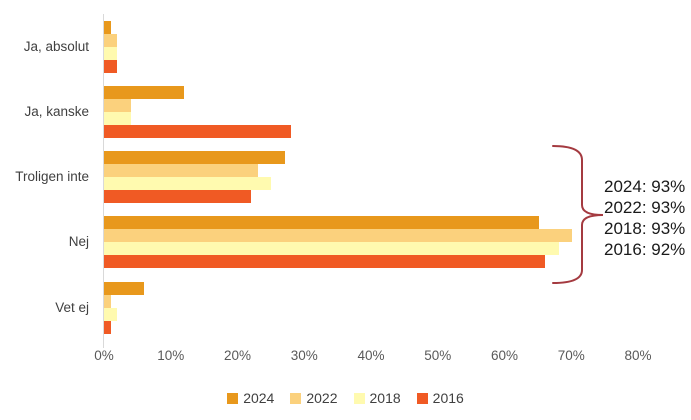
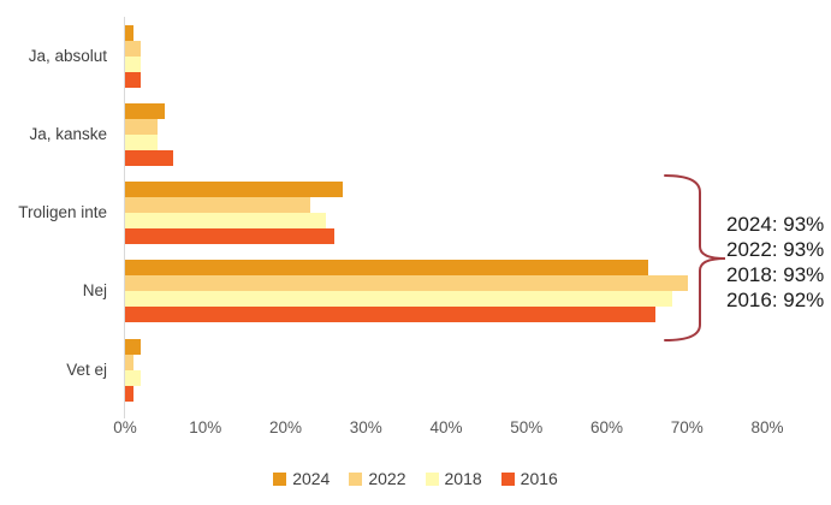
2024/Ja, kanske: 12% -> 5%
2016/Ja, kanske: 28% -> 6%
2016/Troligen inte: 22% -> 26%
2024/Vet ej: 6% -> 2%
